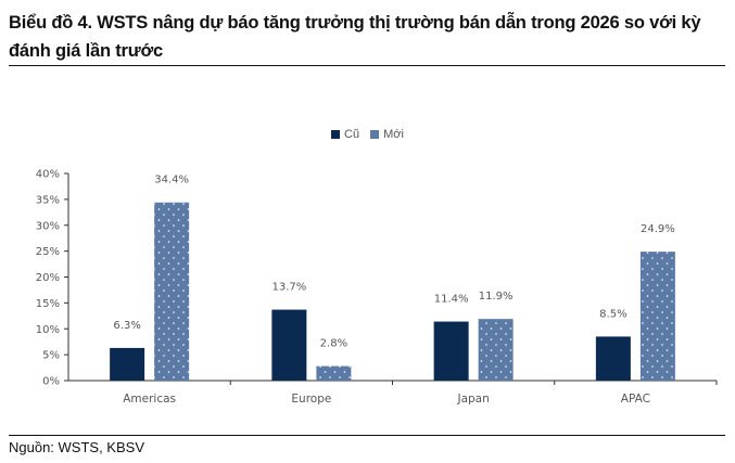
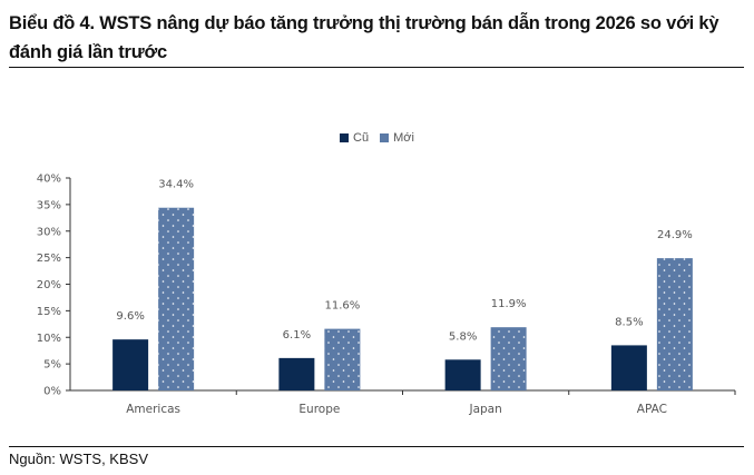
Cũ/Americas: 6.3% -> 9.6%
Cũ/Europe: 13.7% -> 6.1%
Mới/Europe: 2.8% -> 11.6%
Cũ/Japan: 11.4% -> 5.8%
